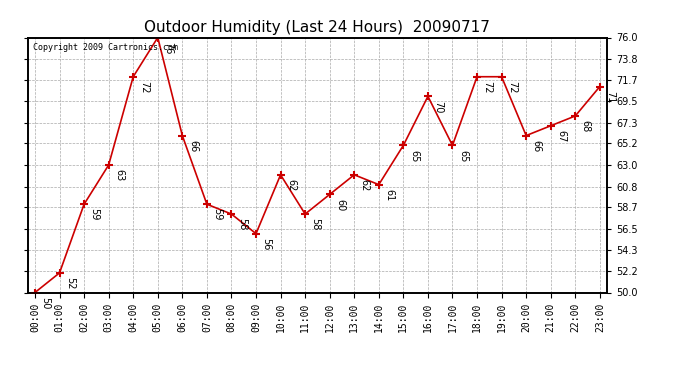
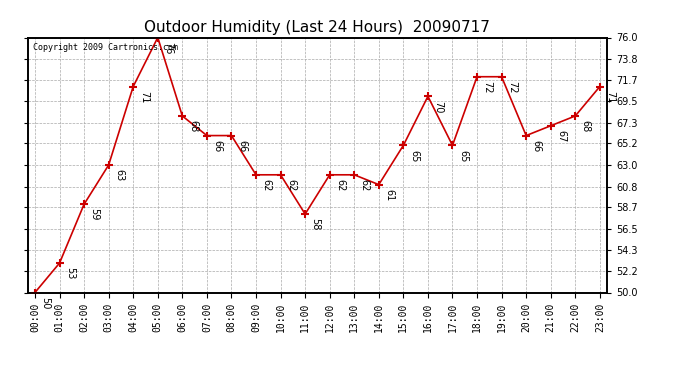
01:00: 52 -> 53
04:00: 72 -> 71
06:00: 66 -> 68
07:00: 59 -> 66
08:00: 58 -> 66
09:00: 56 -> 62
12:00: 60 -> 62
